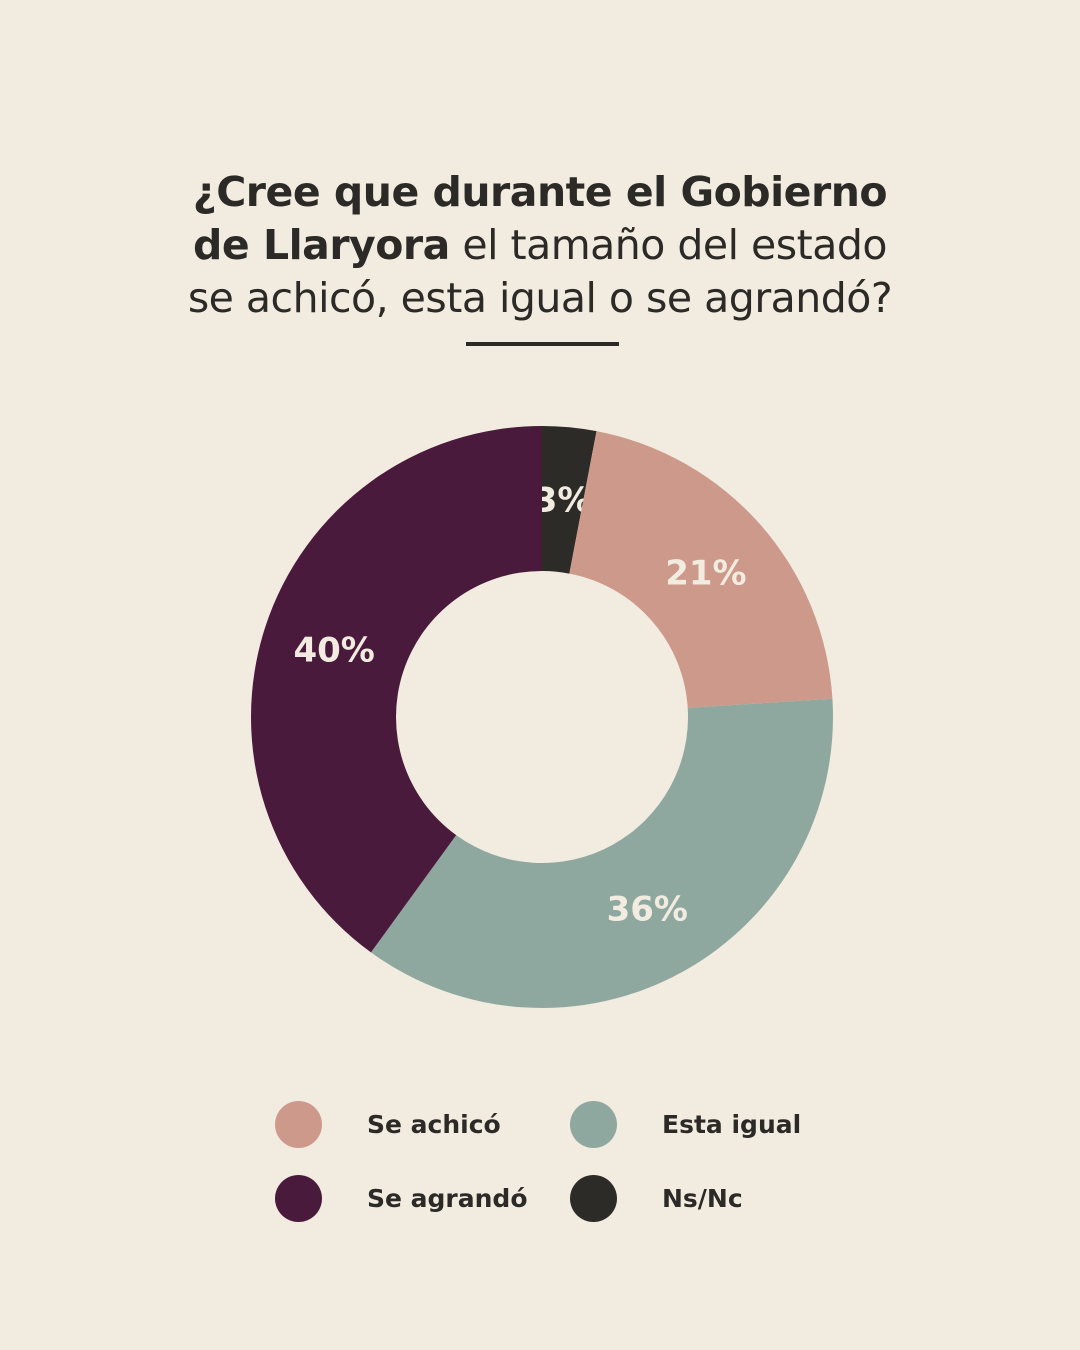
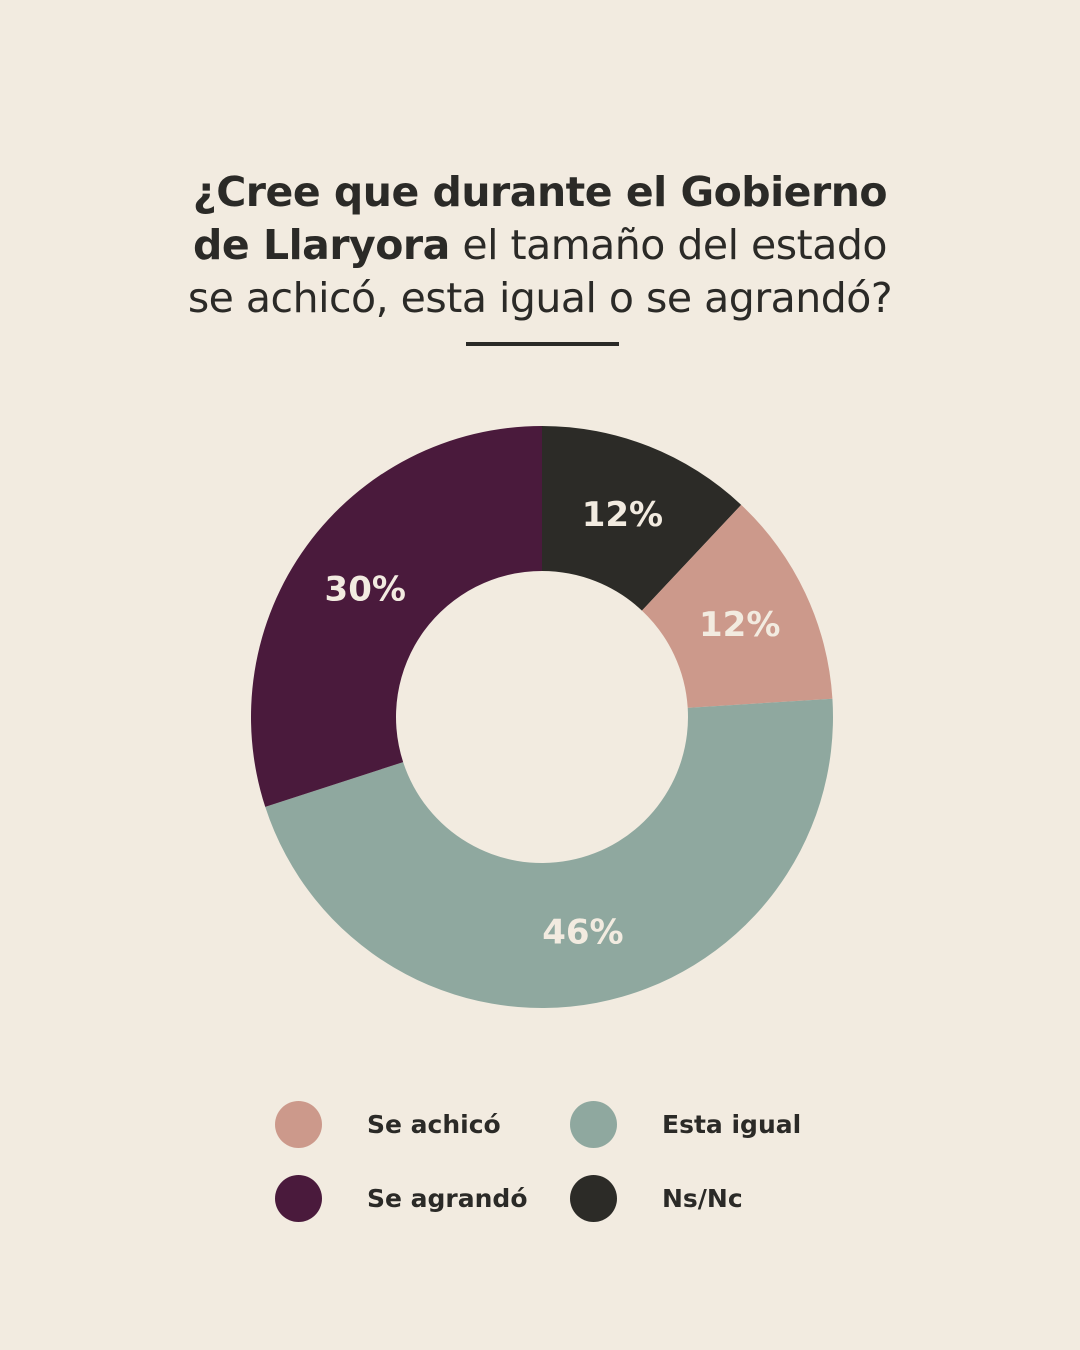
Ns/Nc: 3% -> 12%
Se achicó: 21% -> 12%
Esta igual: 36% -> 46%
Se agrandó: 40% -> 30%
